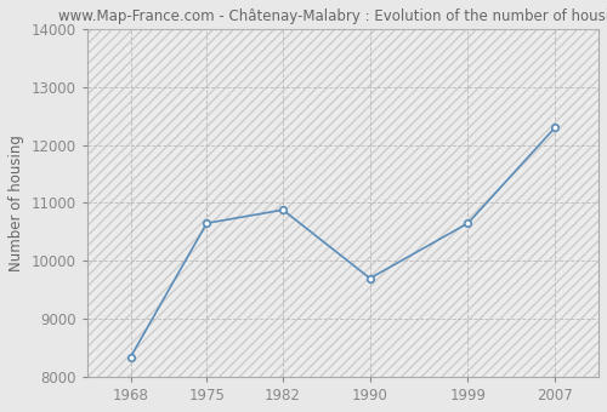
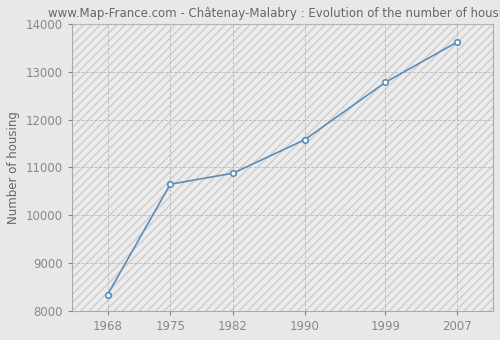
1990: 9700 -> 11580
1999: 10650 -> 12780
2007: 12300 -> 13620
